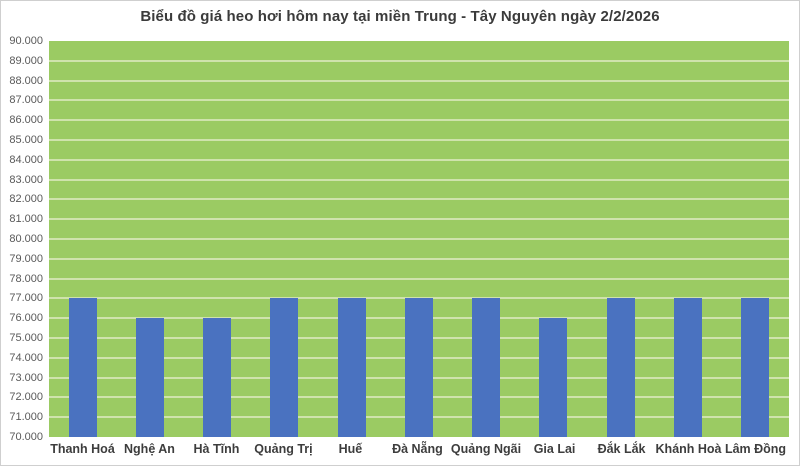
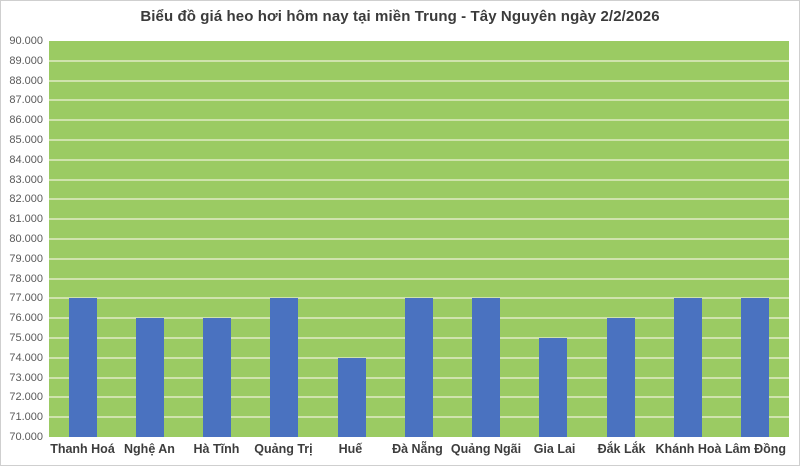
Huế: 77000 -> 74000
Gia Lai: 76000 -> 75000
Đắk Lắk: 77000 -> 76000
